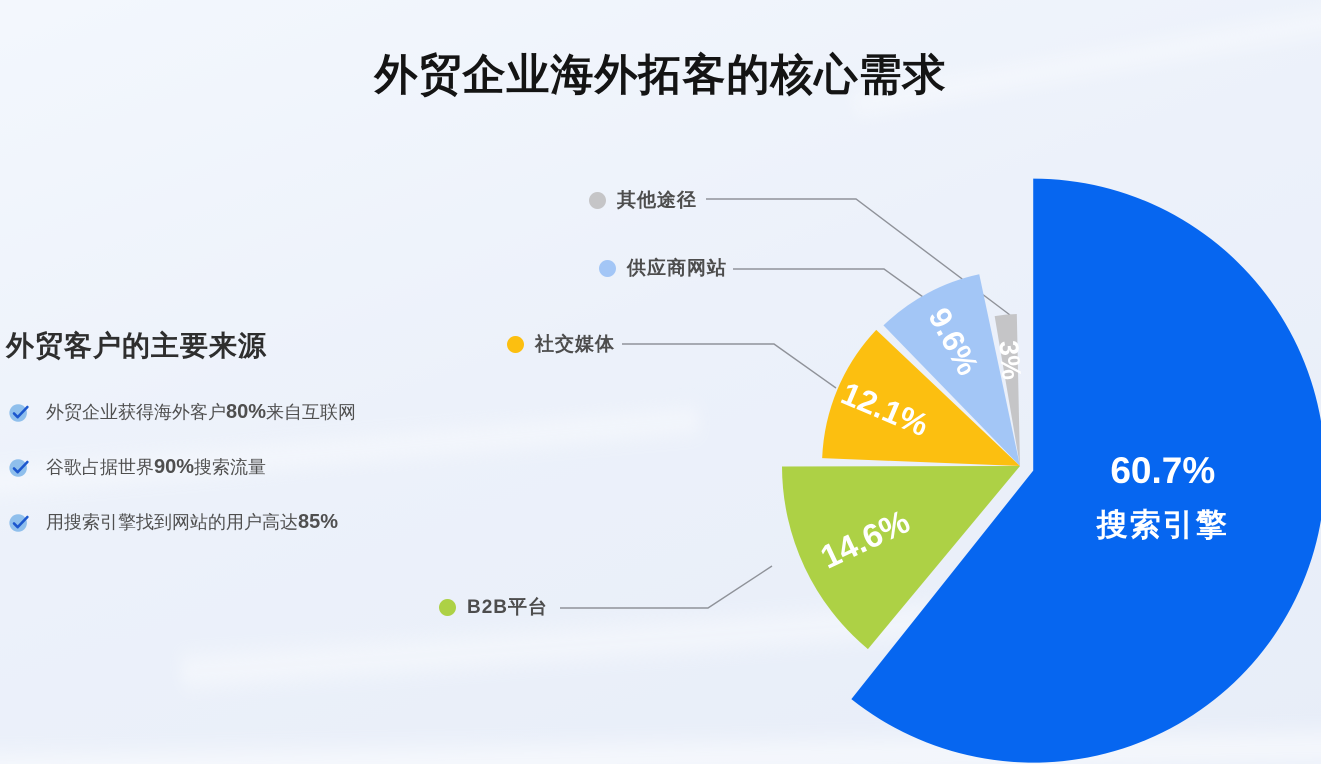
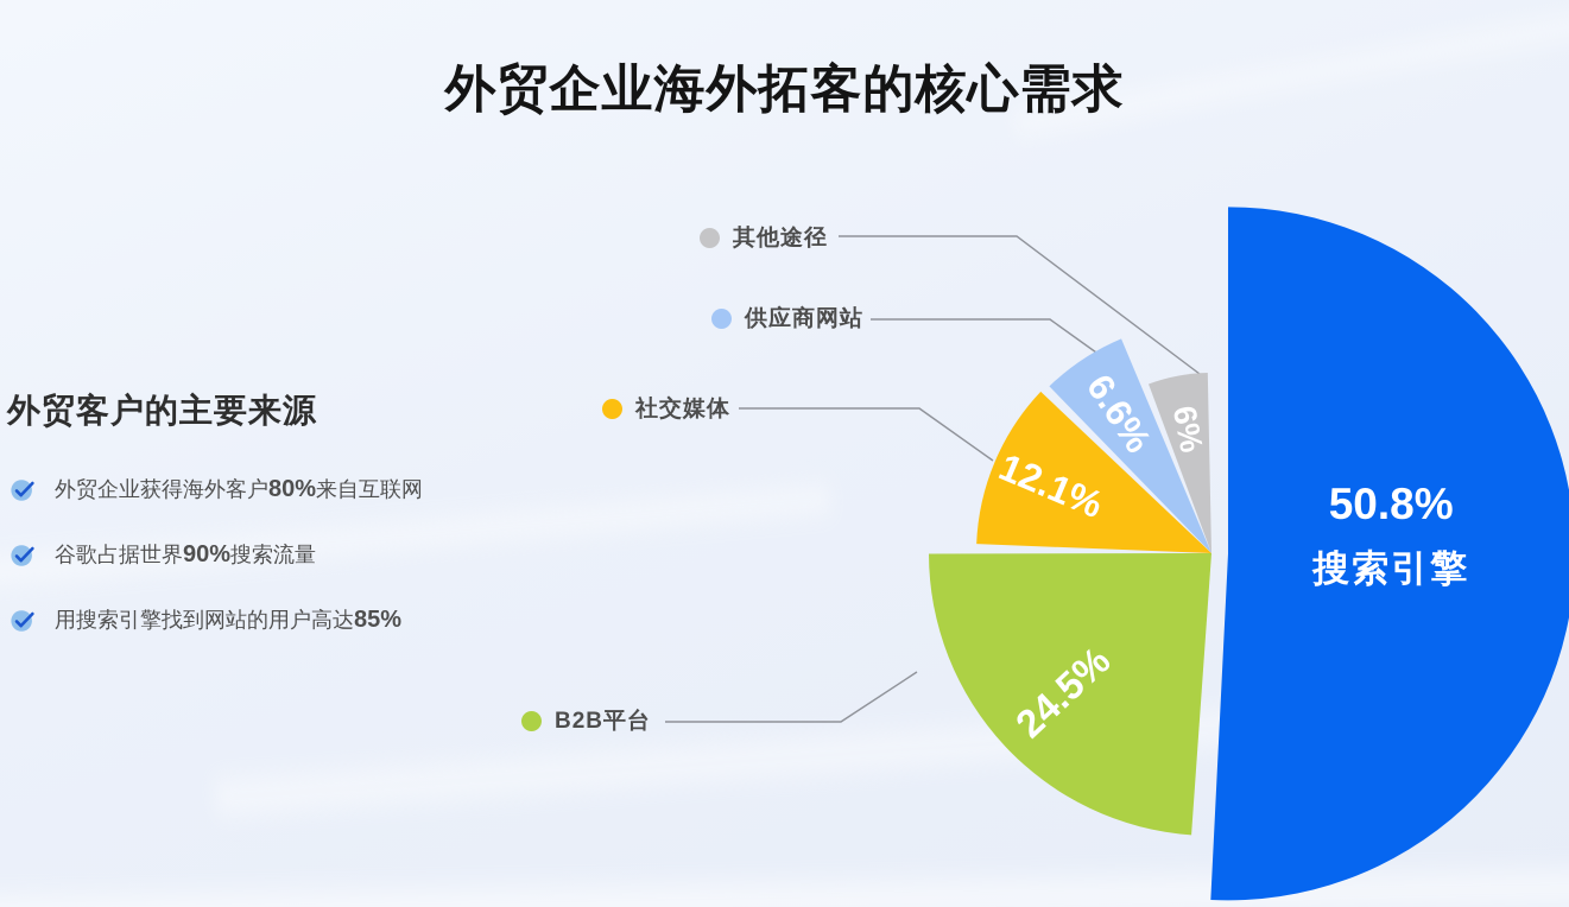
搜索引擎: 60.7% -> 50.8%
B2B平台: 14.6% -> 24.5%
供应商网站: 9.6% -> 6.6%
其他途径: 3% -> 6%
